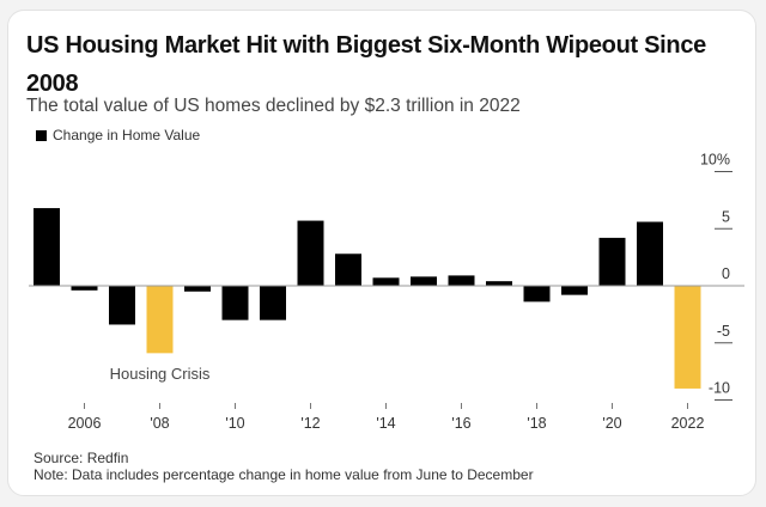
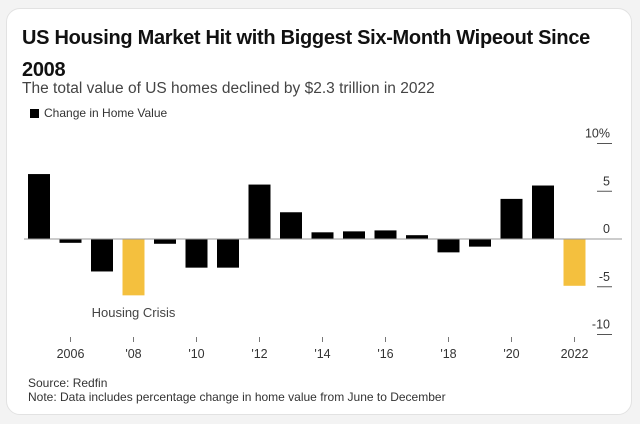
2022: -9% -> -5%
